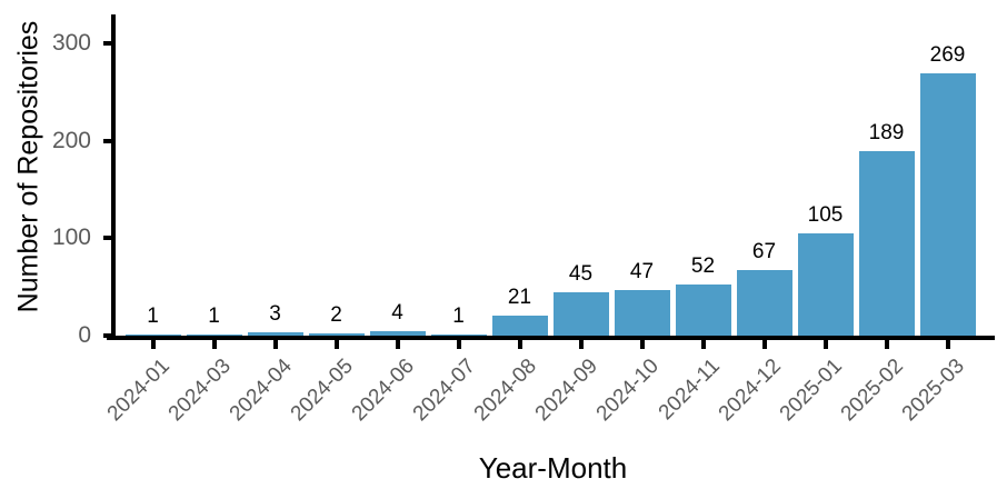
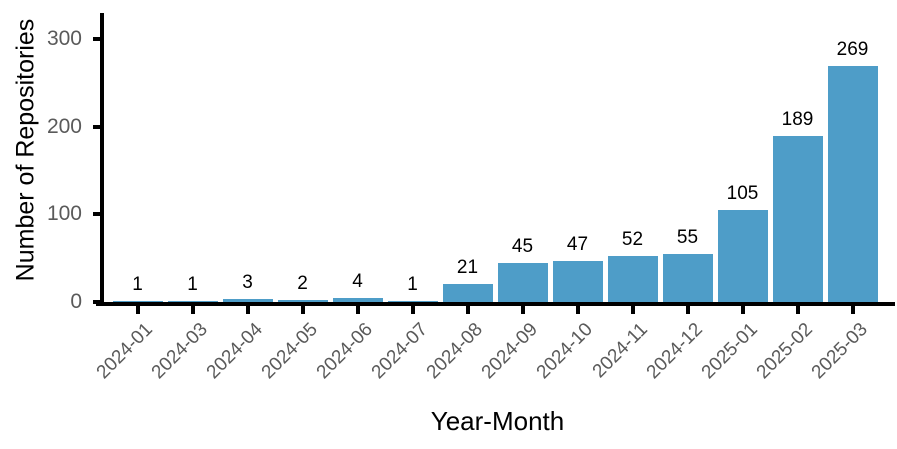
2024-12: 67 -> 55
